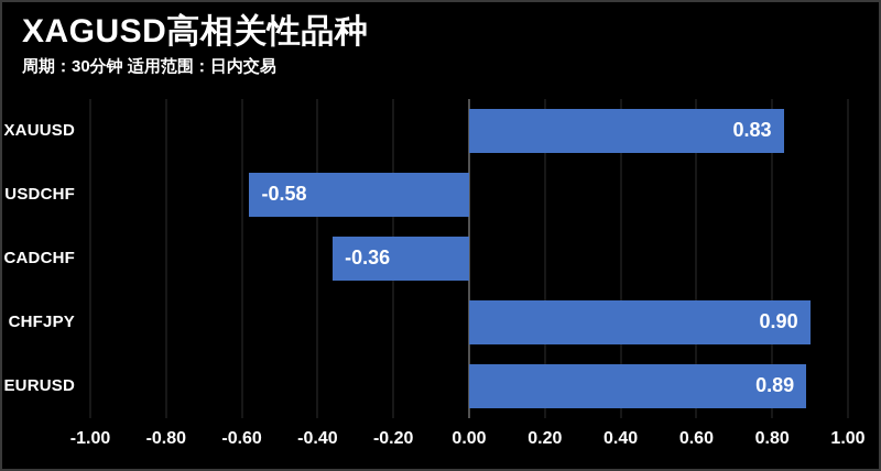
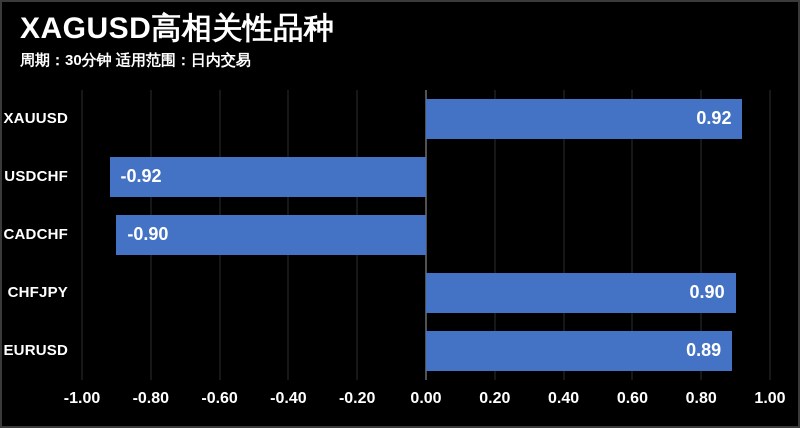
XAUUSD: 0.83 -> 0.92
USDCHF: -0.58 -> -0.92
CADCHF: -0.36 -> -0.90
